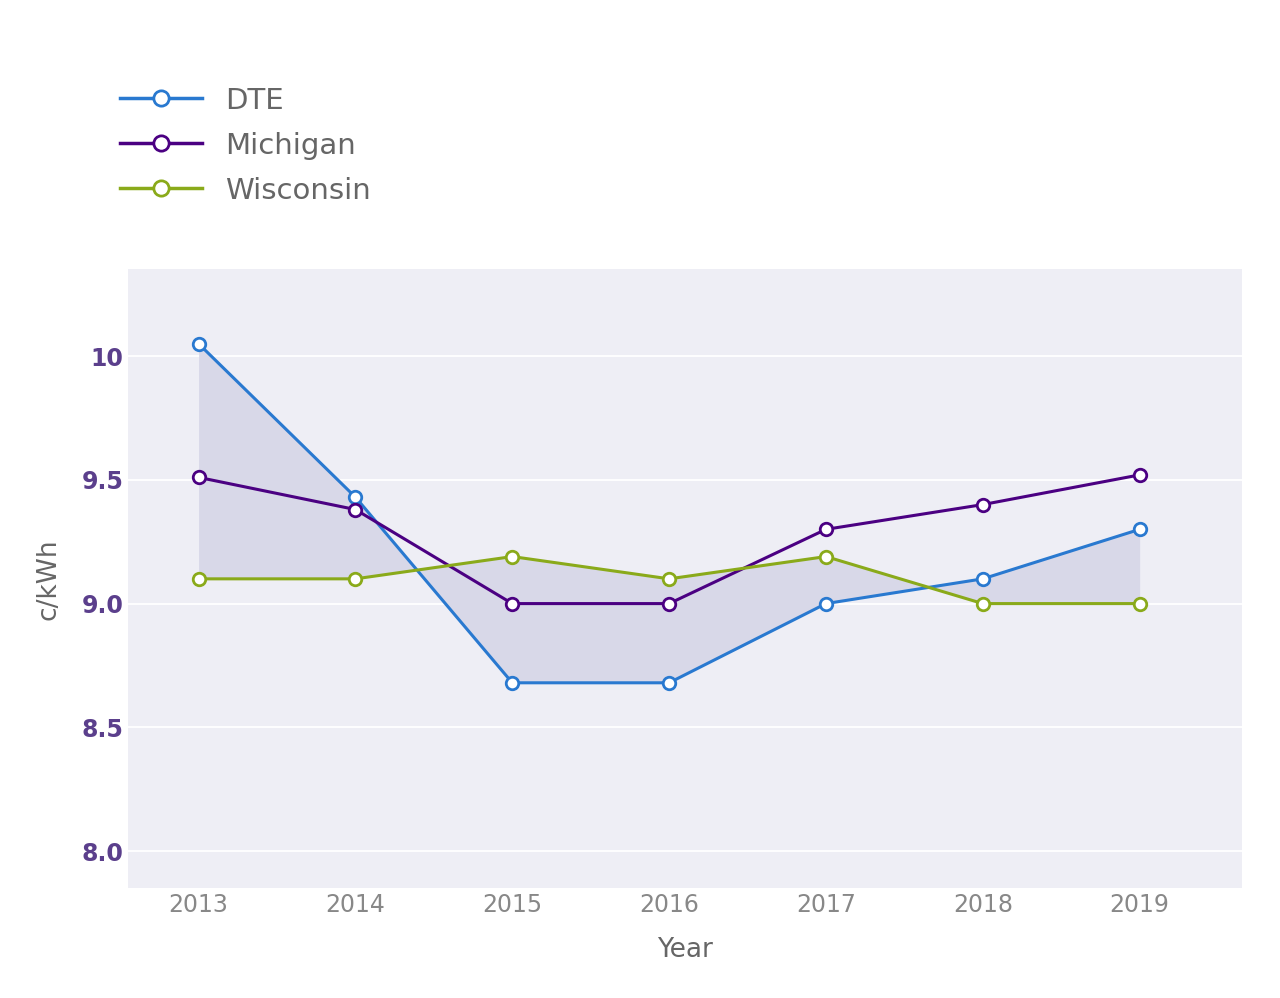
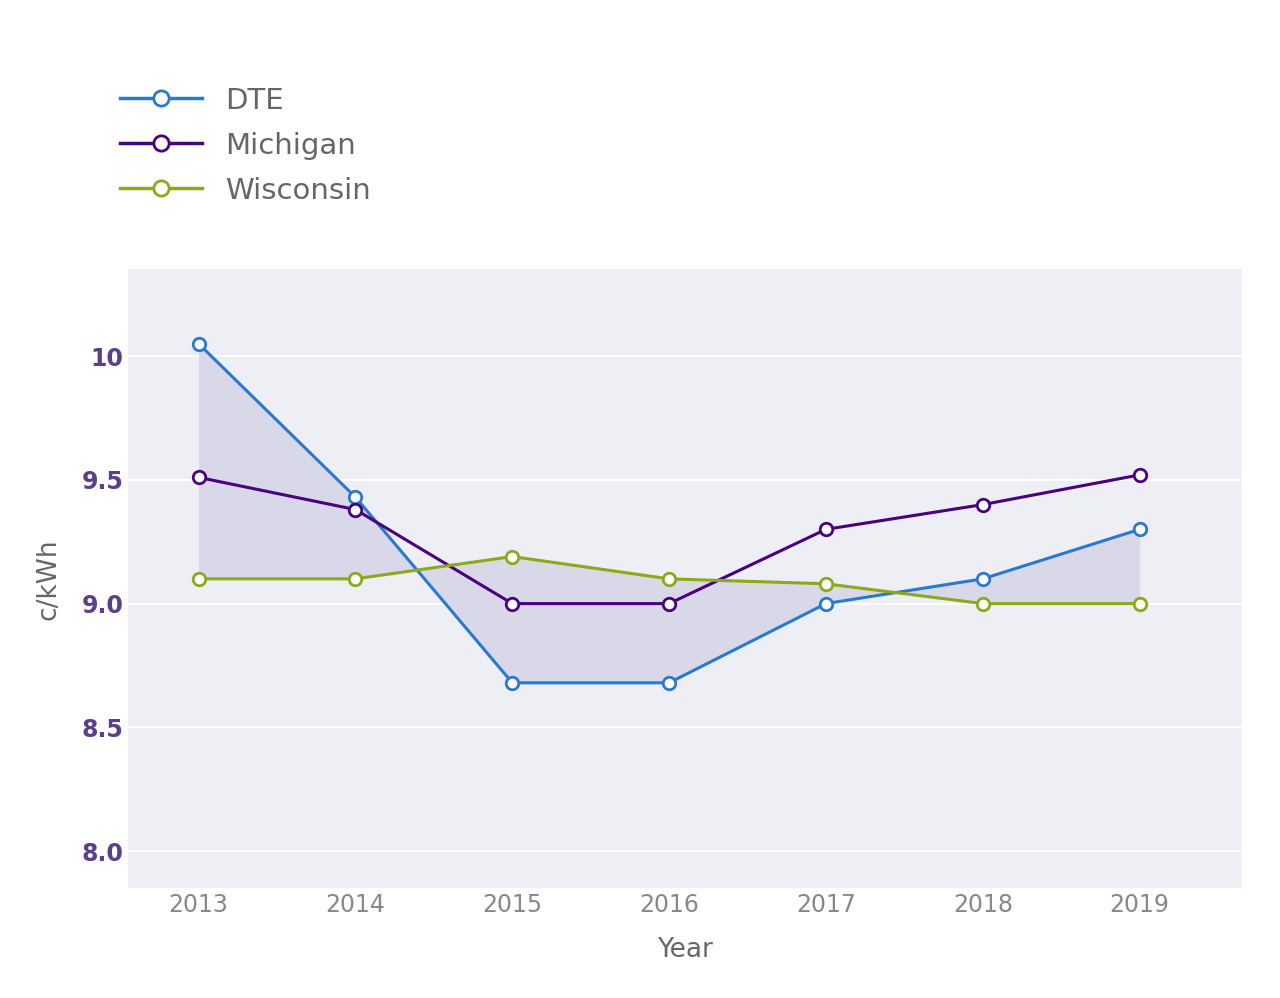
Wisconsin/2017: 9.19 -> 9.08
